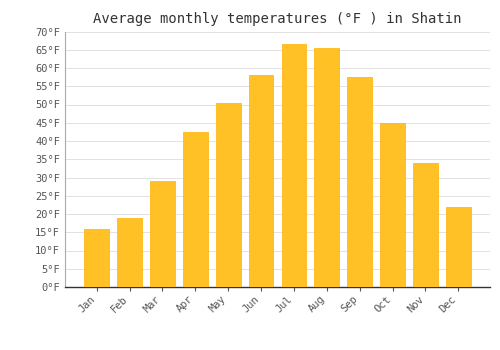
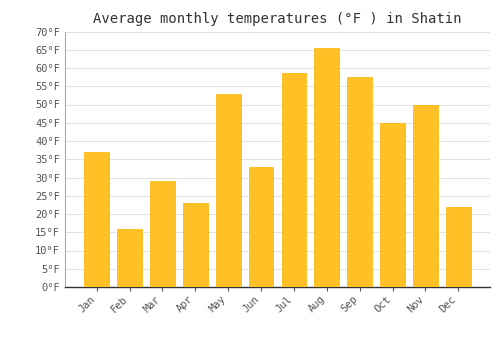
Jan: 16.0°F -> 37.0°F
Feb: 19.0°F -> 16.0°F
Apr: 42.5°F -> 23.0°F
May: 50.5°F -> 53.0°F
Jun: 58.0°F -> 33.0°F
Jul: 66.5°F -> 58.5°F
Nov: 34.0°F -> 50.0°F
